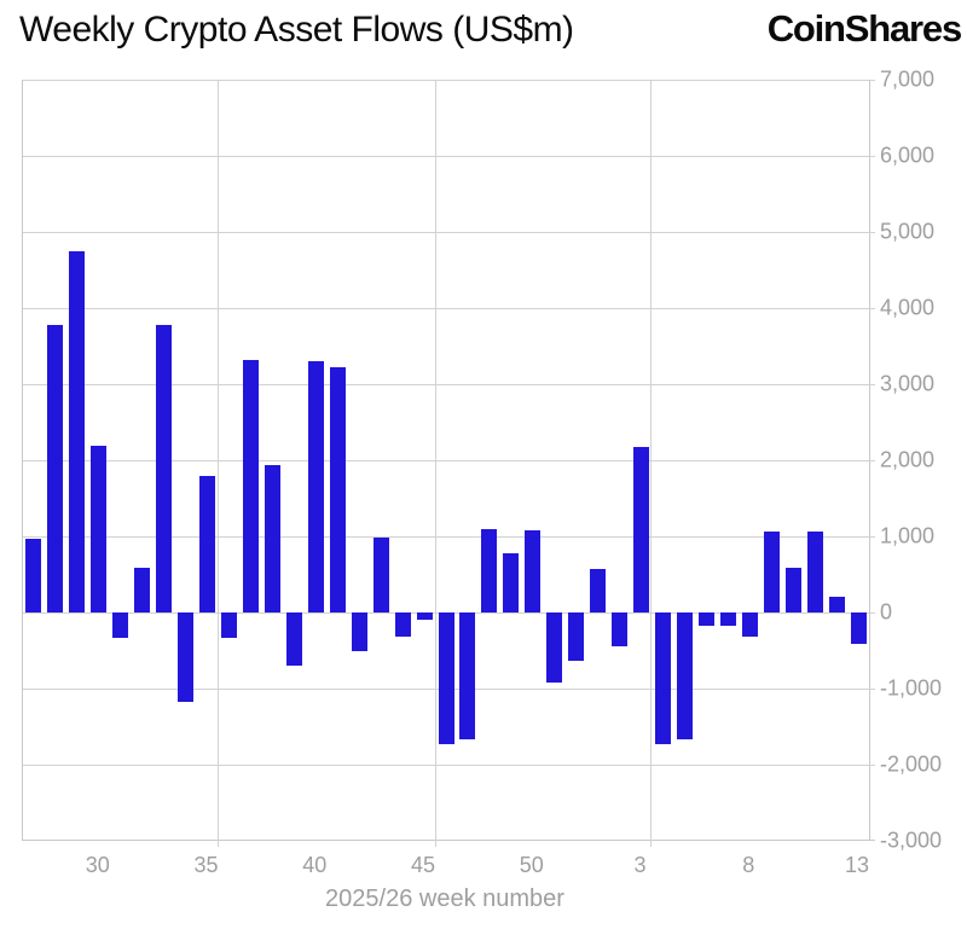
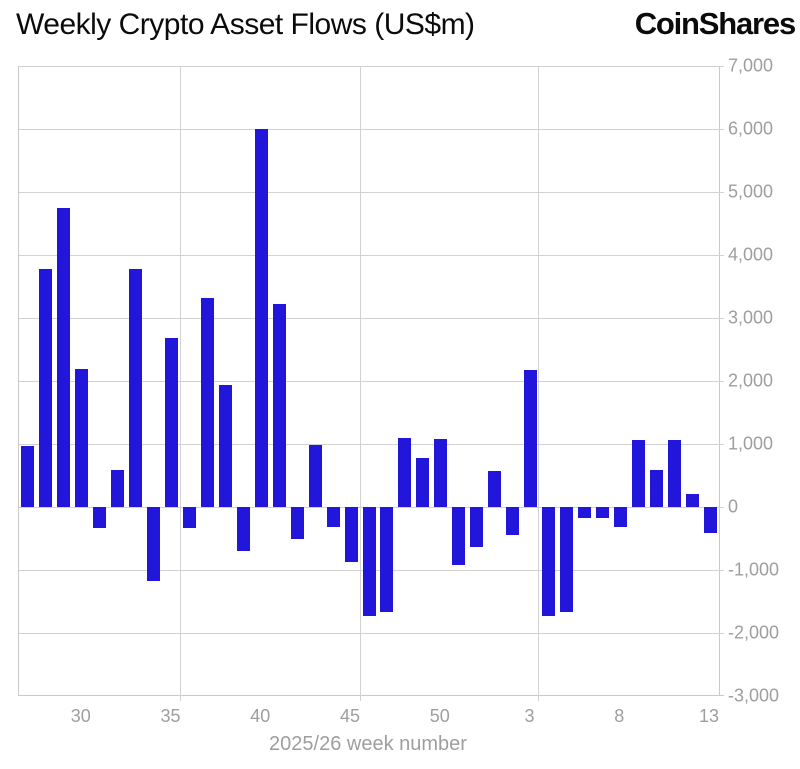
35: 1800 -> 2700
40: 3300 -> 6000
45: -100 -> -900
